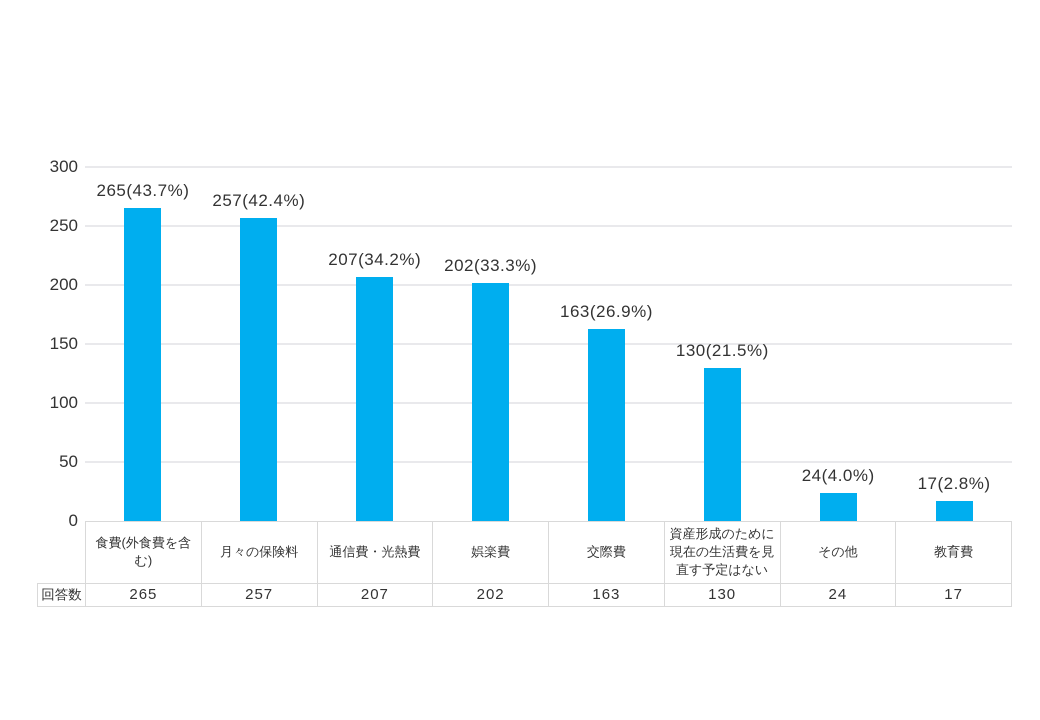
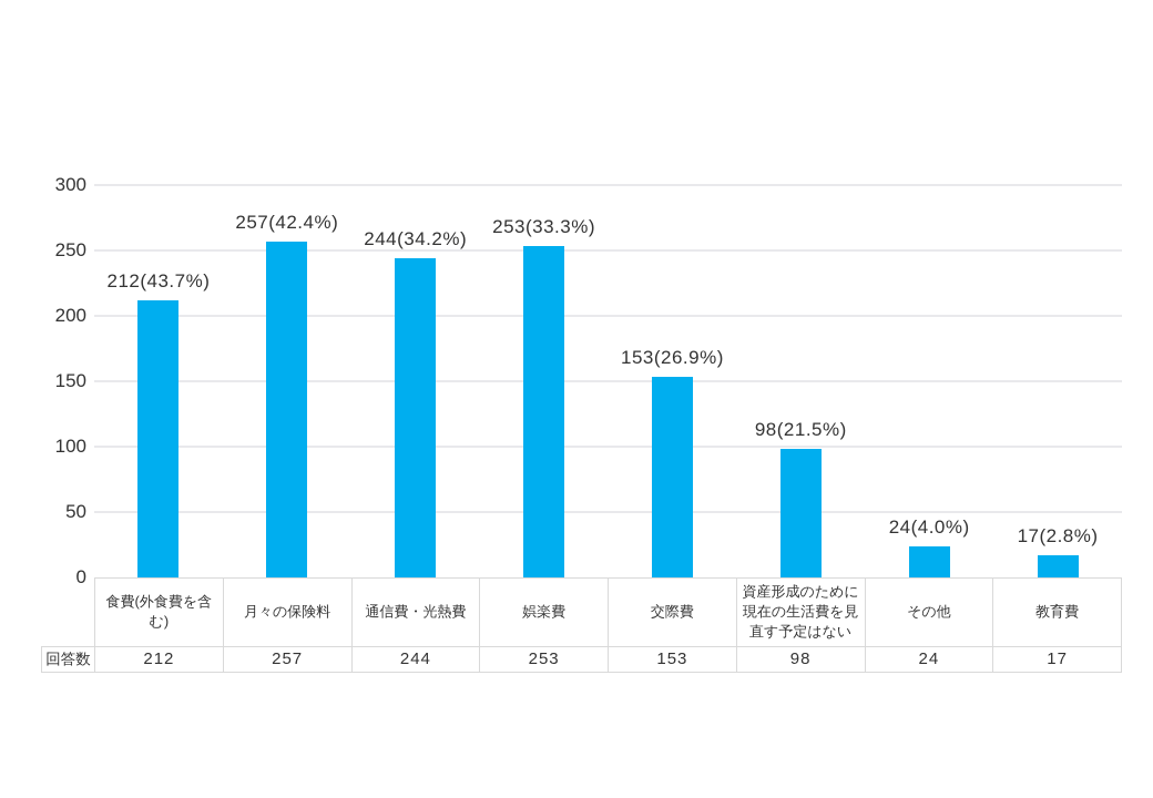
食費(外食費を含む): 265 -> 212
通信費・光熱費: 207 -> 244
娯楽費: 202 -> 253
交際費: 163 -> 153
資産形成のために現在の生活費を見直す予定はない: 130 -> 98
